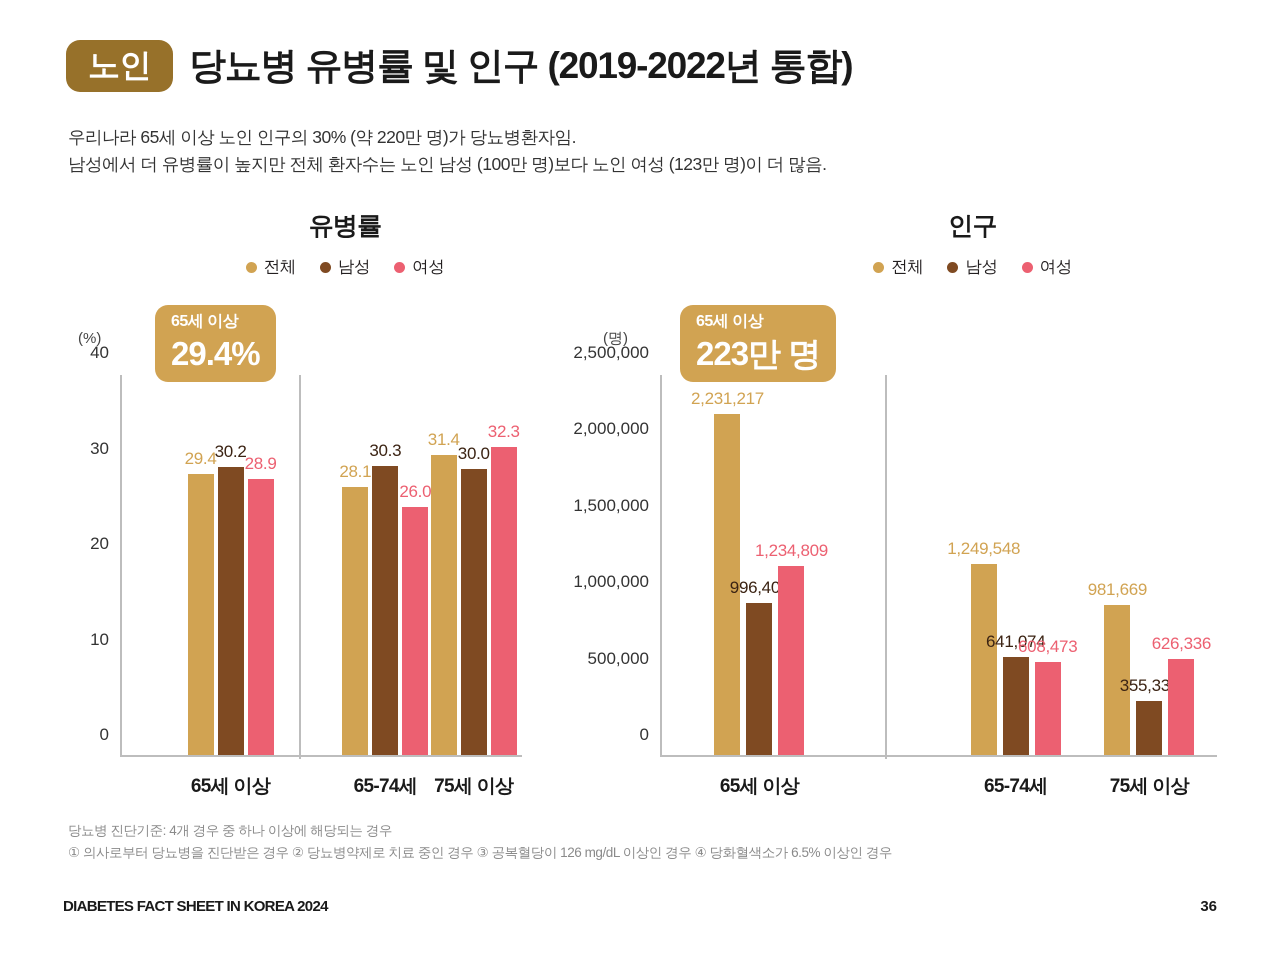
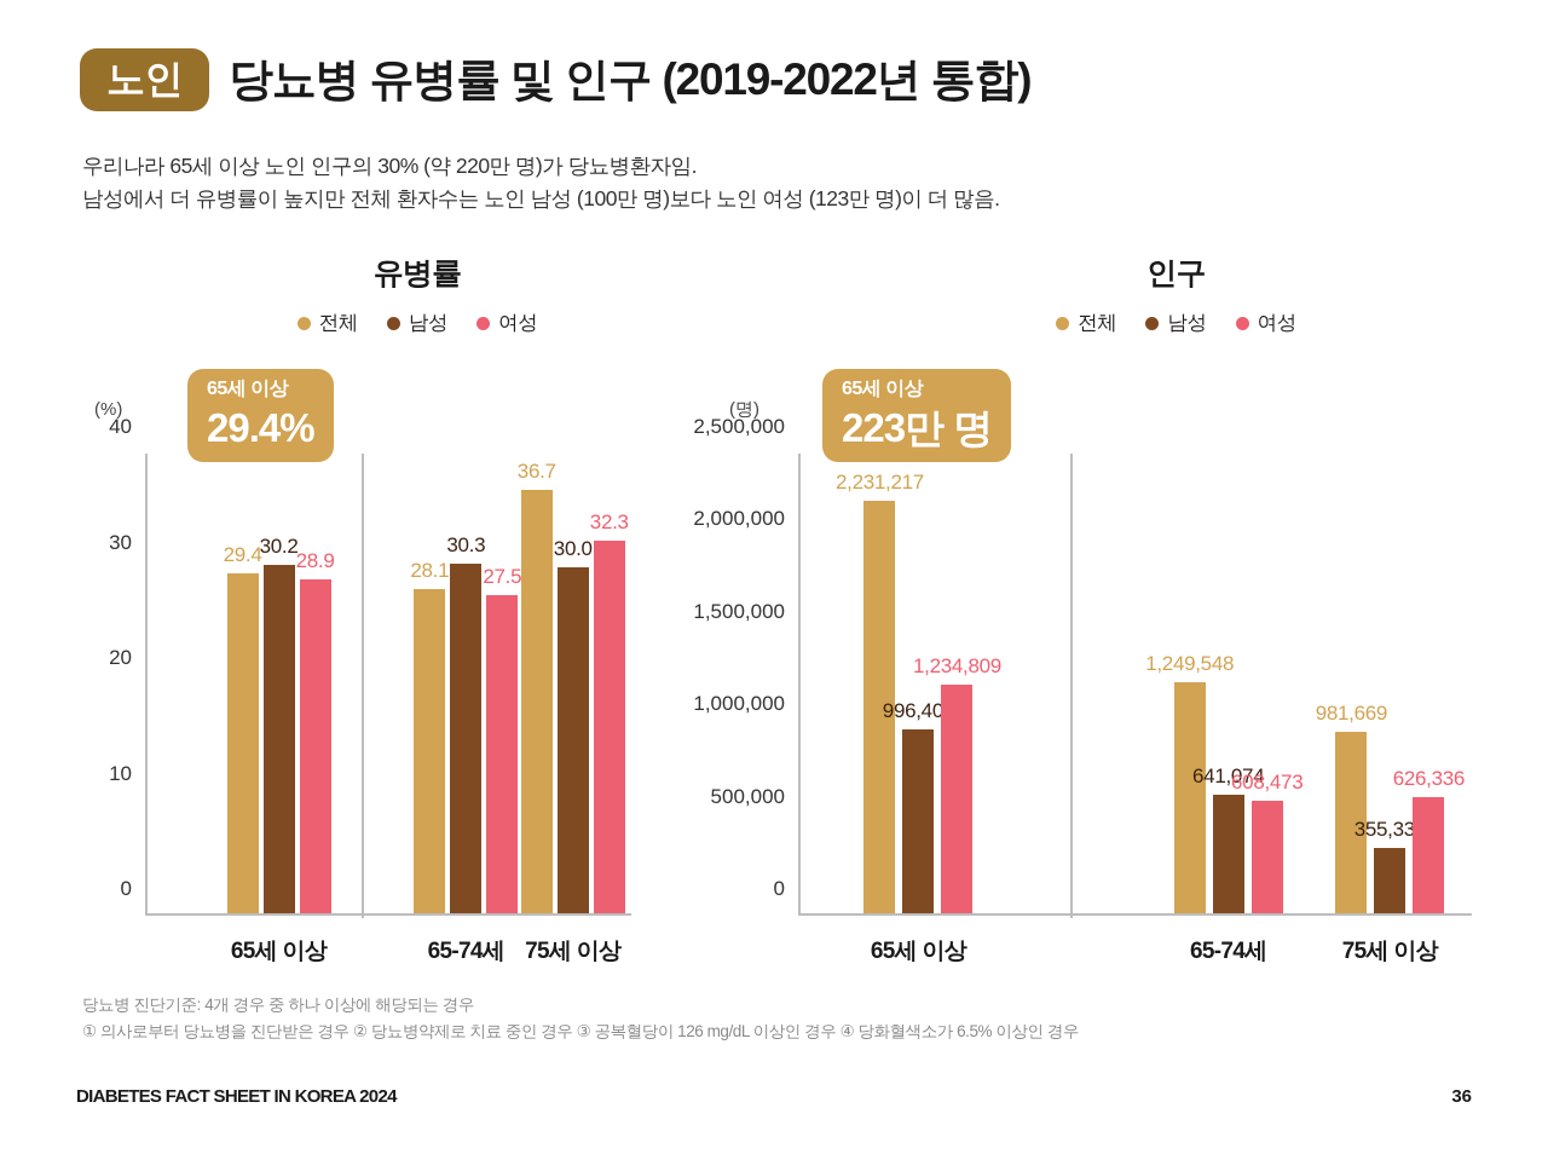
유병률/여성/65-74세: 26.0 -> 27.5
유병률/전체/75세 이상: 31.4 -> 36.7
